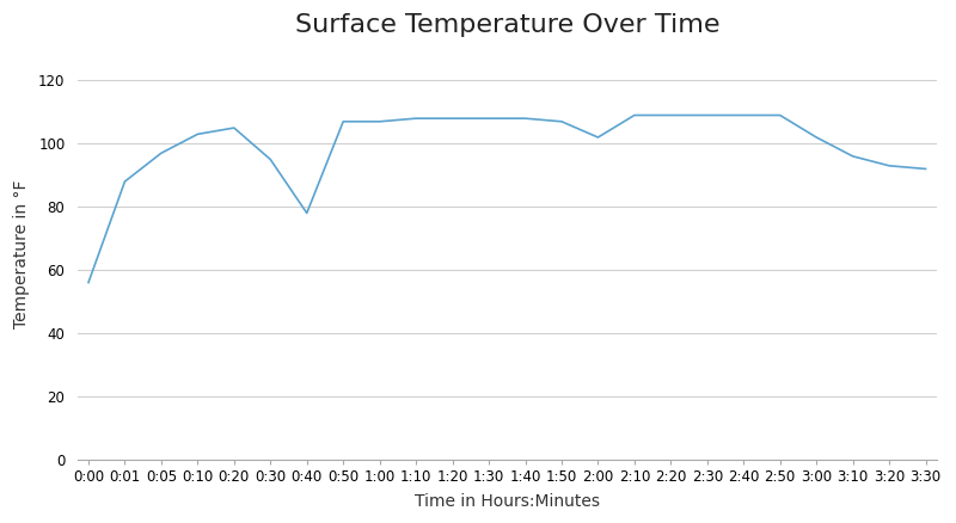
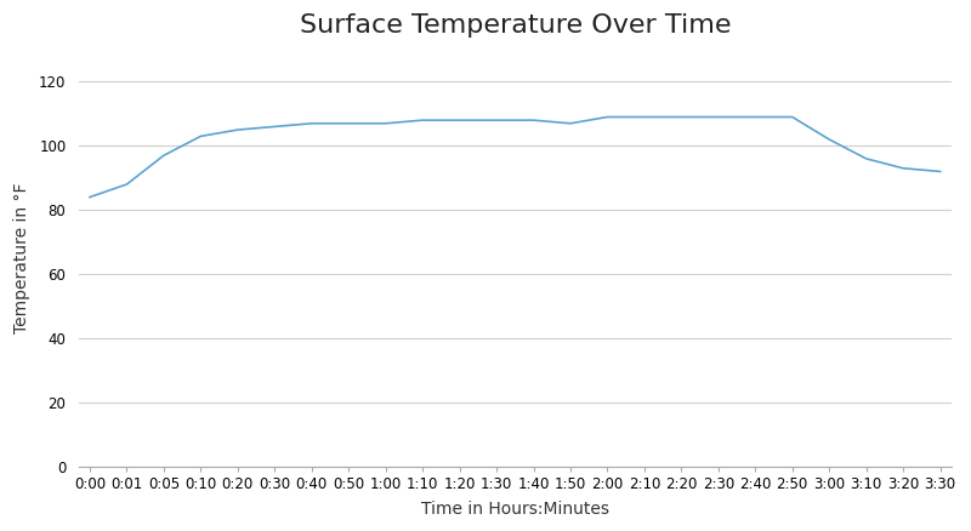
0:00: 56 -> 84
0:30: 95 -> 106
0:40: 78 -> 107
2:00: 102 -> 109
